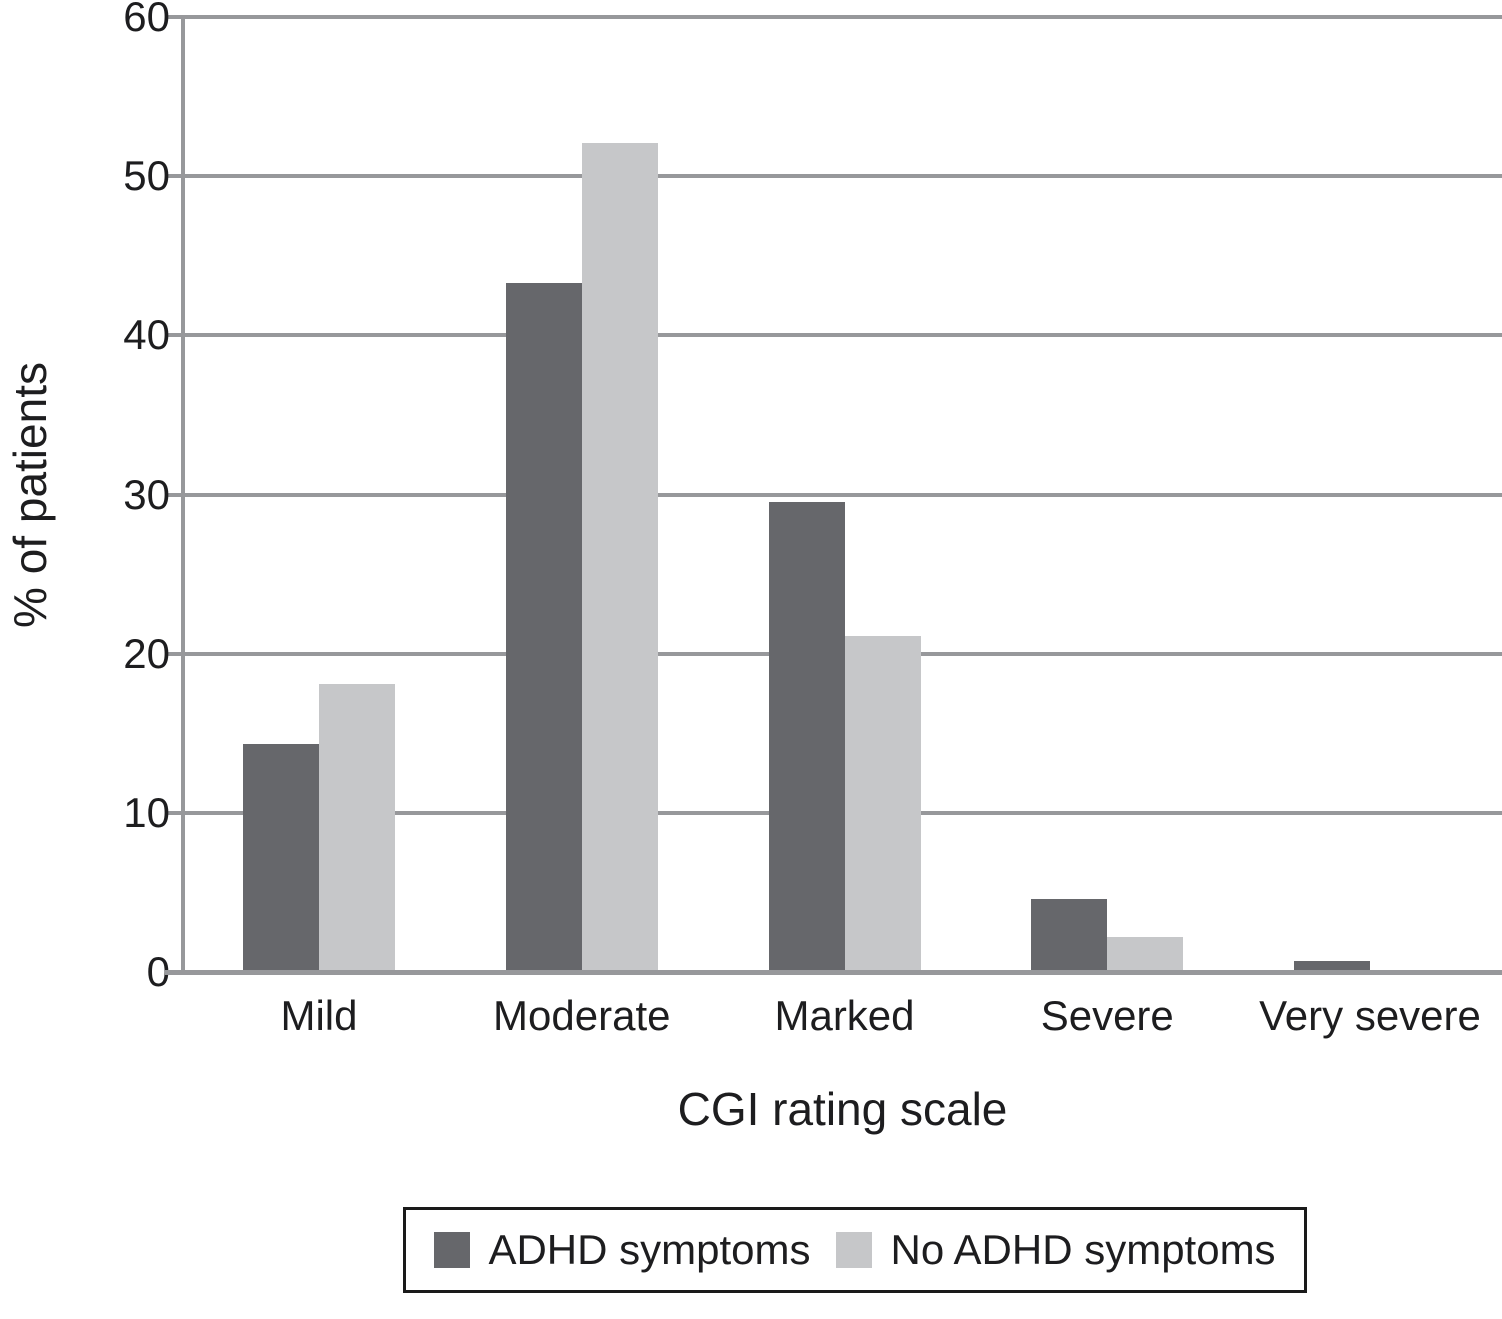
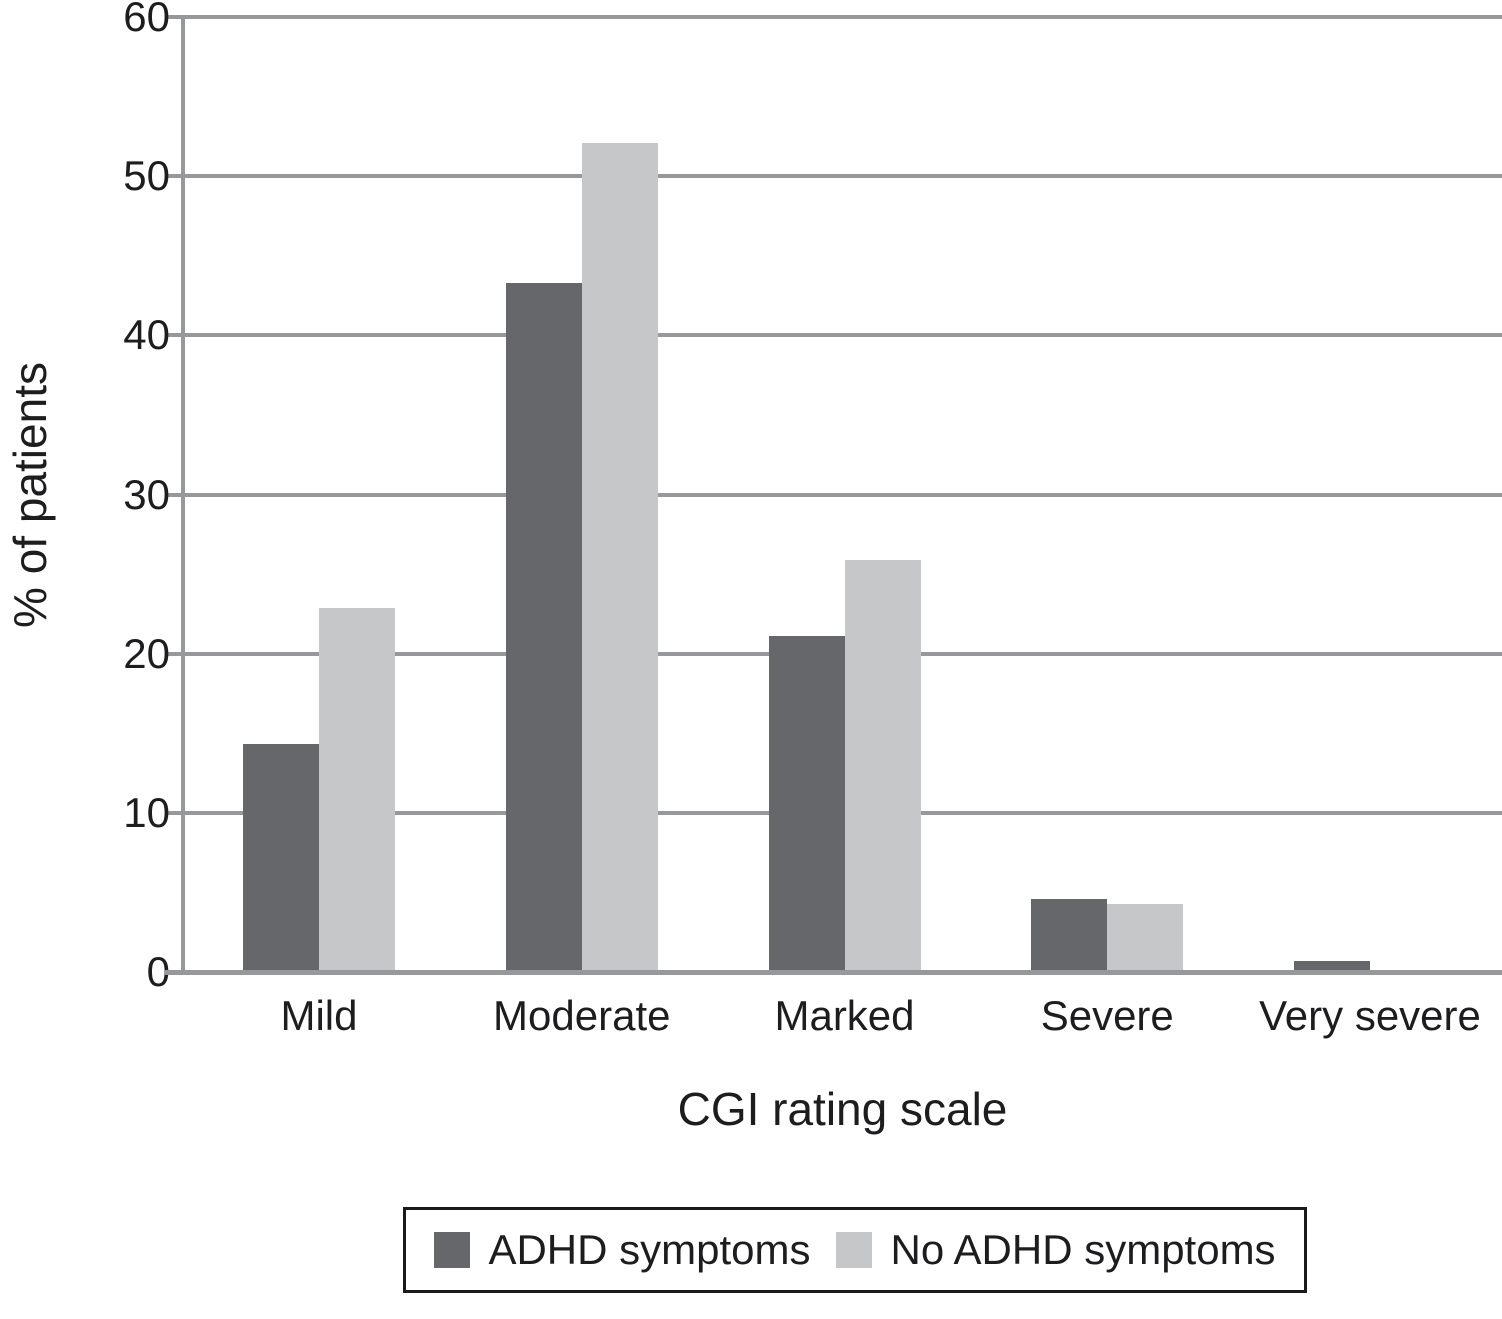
No ADHD symptoms/Mild: 18.1 -> 22.9
ADHD symptoms/Marked: 29.5 -> 21.1
No ADHD symptoms/Marked: 21.1 -> 25.9
No ADHD symptoms/Severe: 2.2 -> 4.3
